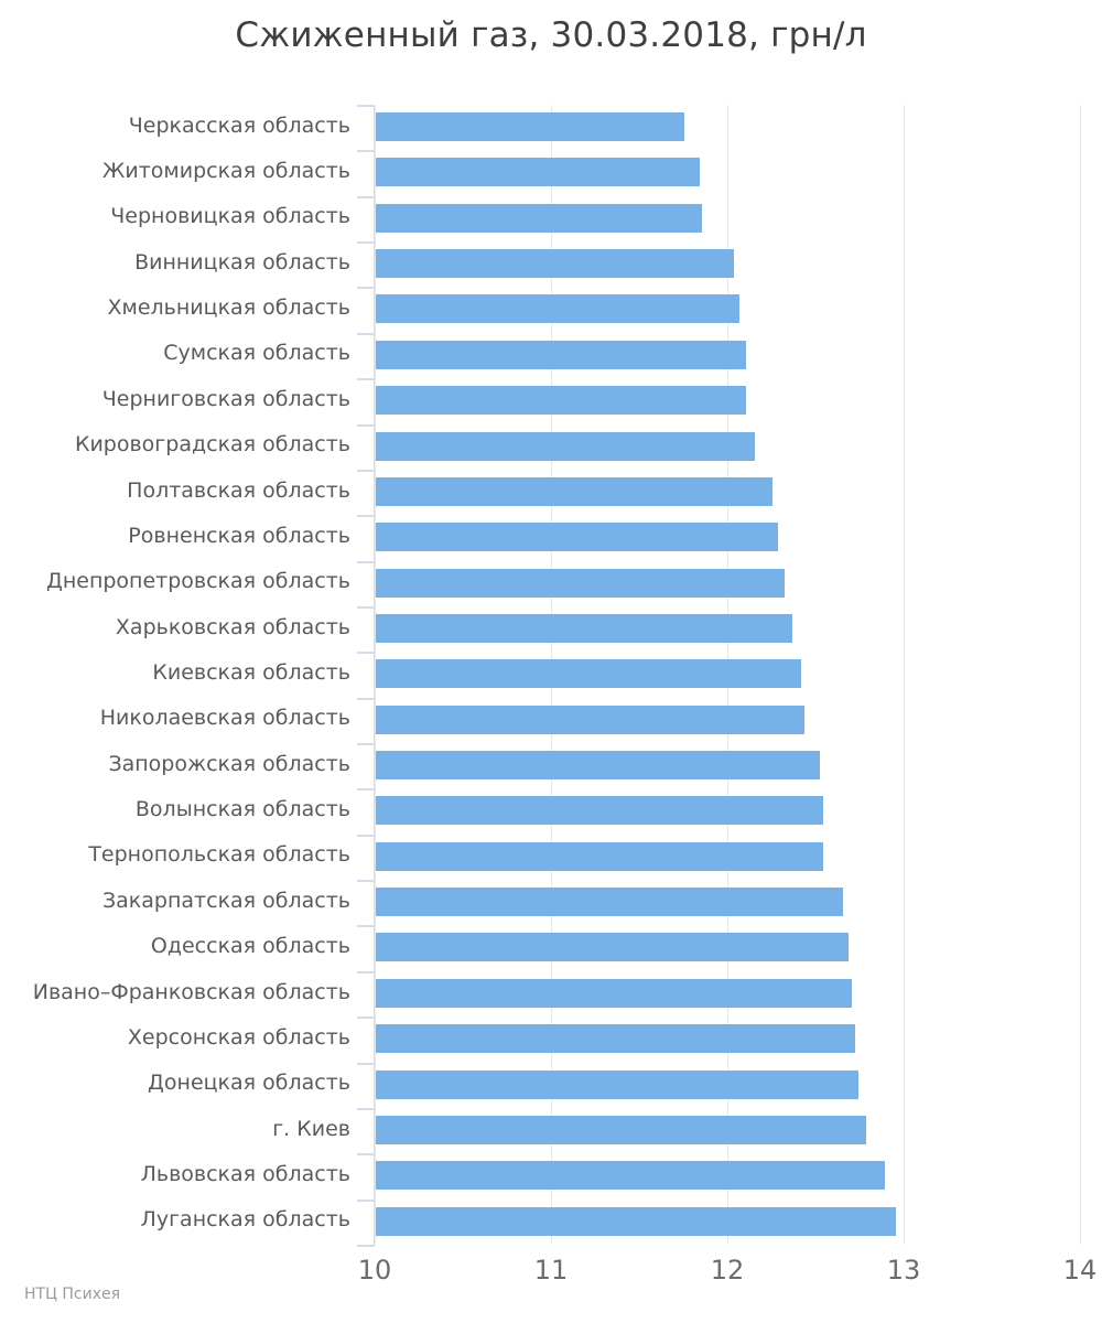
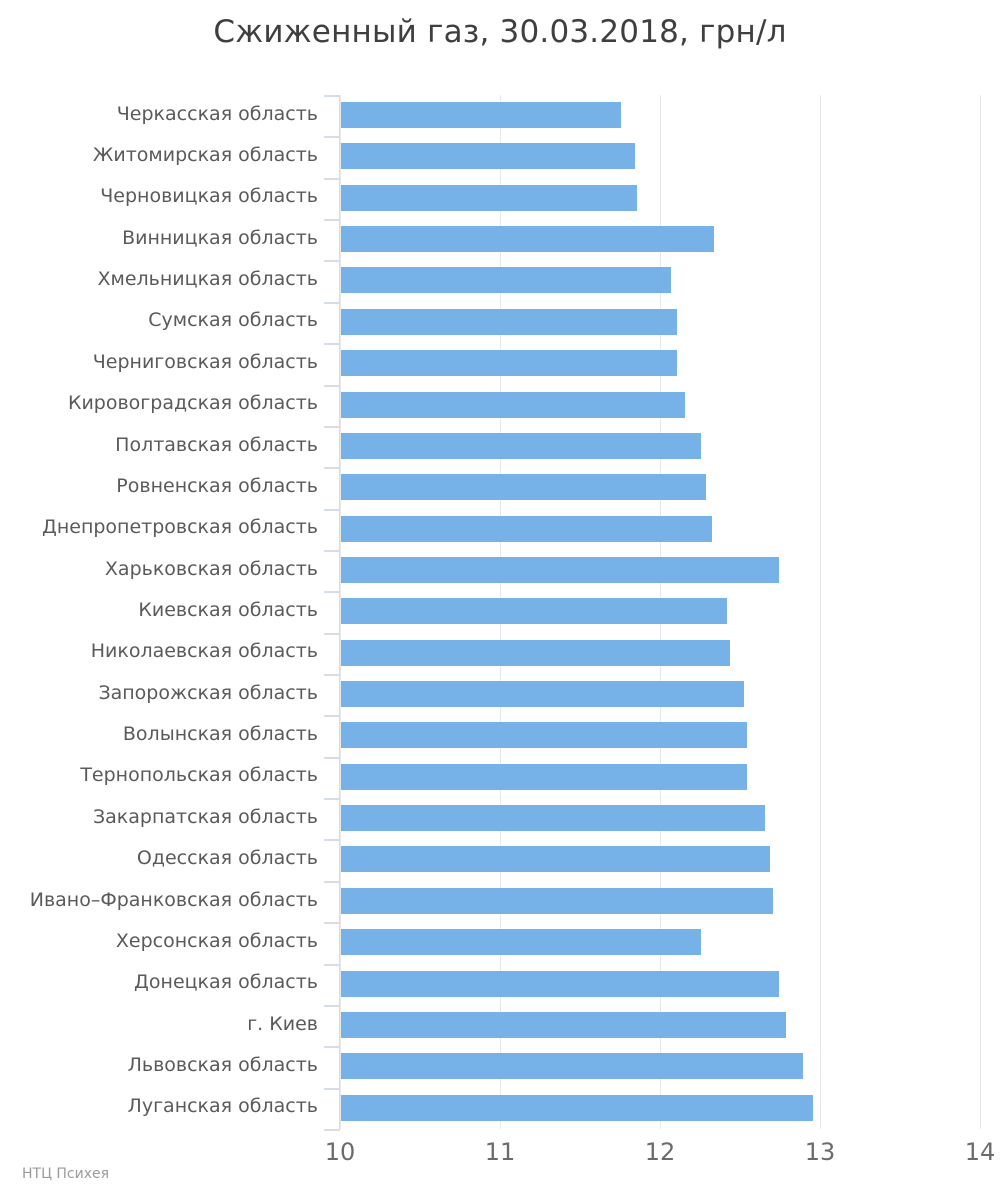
Винницкая область: 12.03 -> 12.33
Харьковская область: 12.36 -> 12.74
Херсонская область: 12.72 -> 12.25
